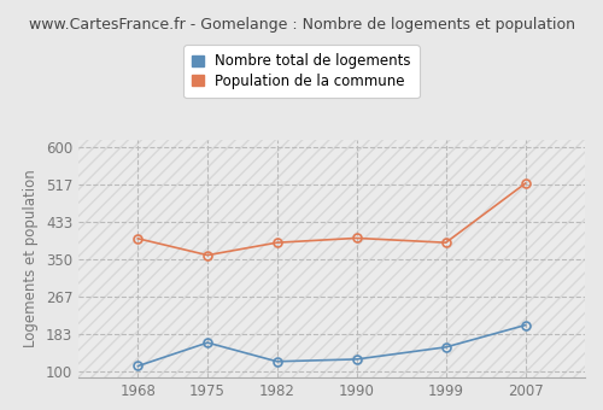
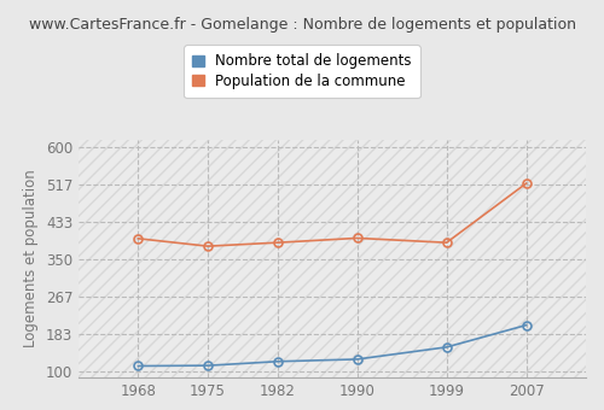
Nombre total de logements/1975: 165 -> 114
Population de la commune/1975: 360 -> 380
